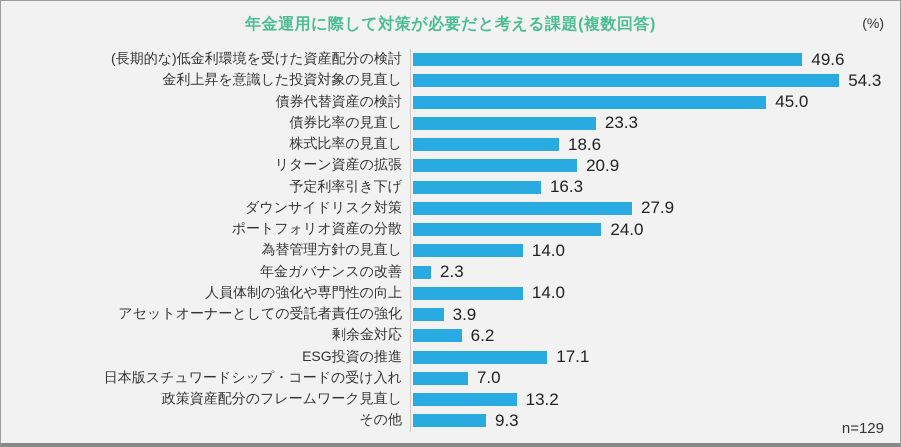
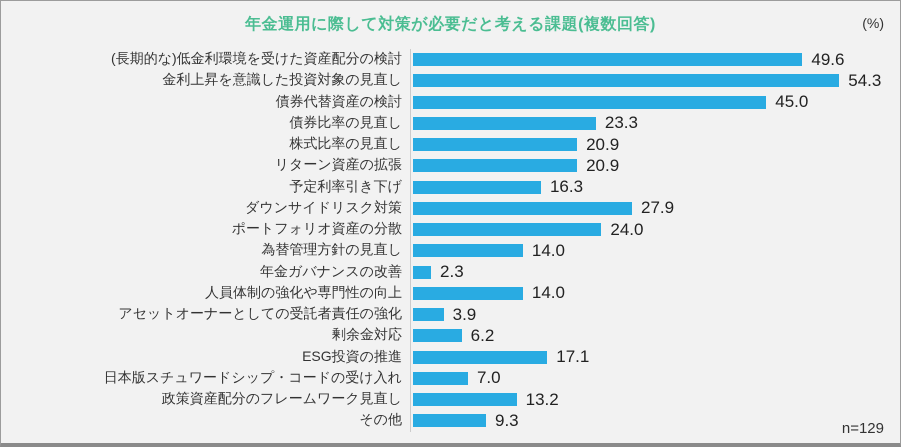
株式比率の見直し: 18.6 -> 20.9
